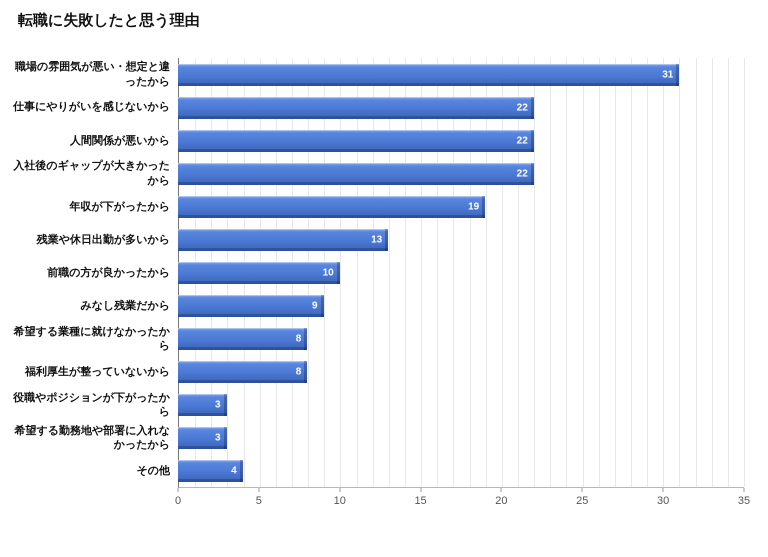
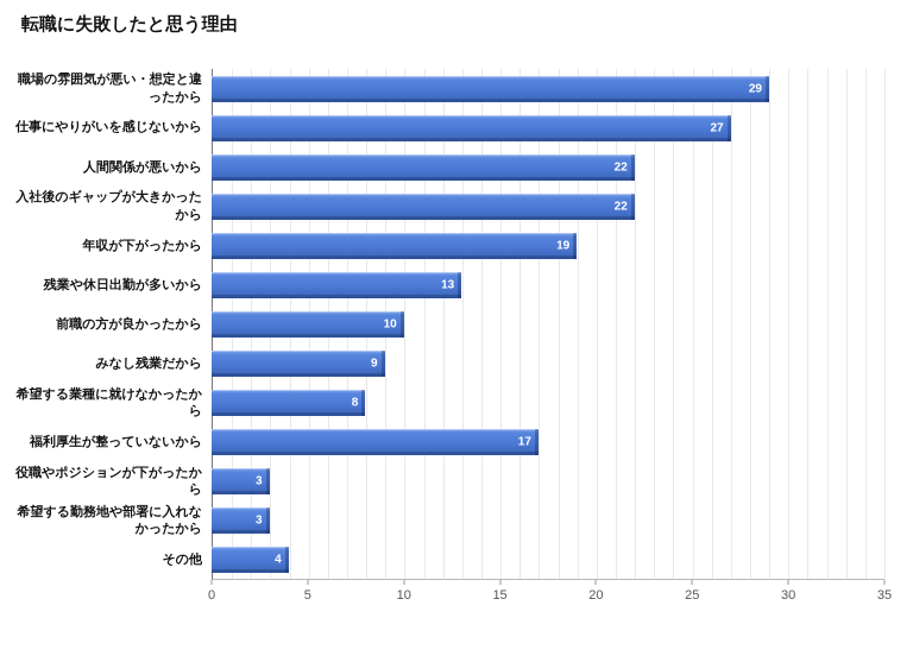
職場の雰囲気が悪い・想定と違ったから: 31 -> 29
仕事にやりがいを感じないから: 22 -> 27
福利厚生が整っていないから: 8 -> 17
